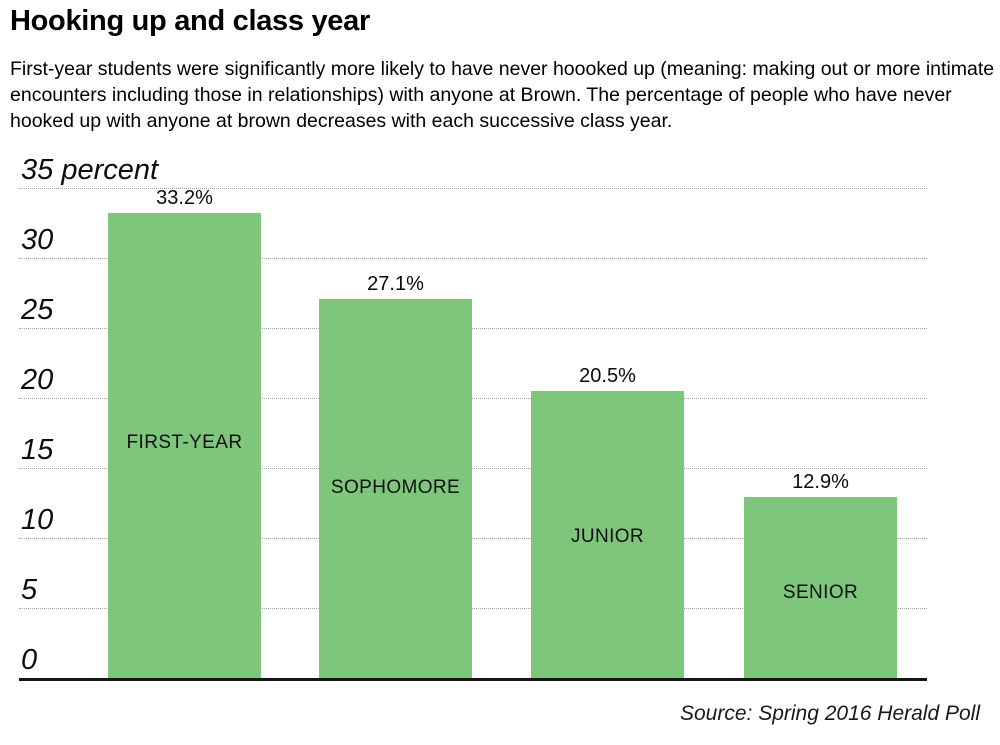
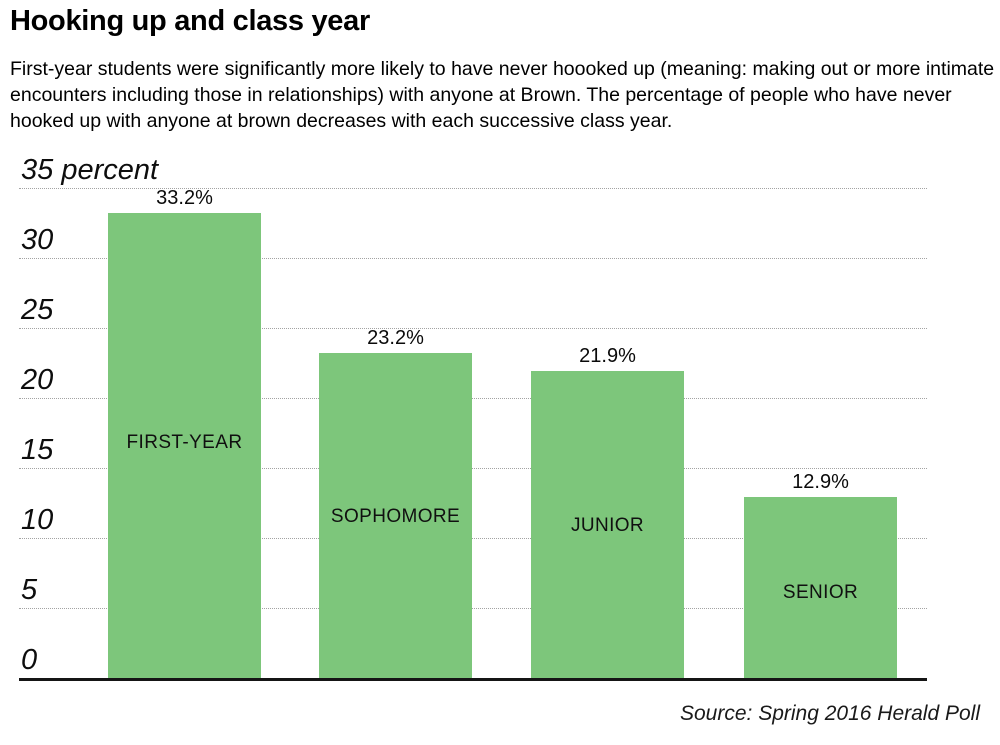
SOPHOMORE: 27.1% -> 23.2%
JUNIOR: 20.5% -> 21.9%
